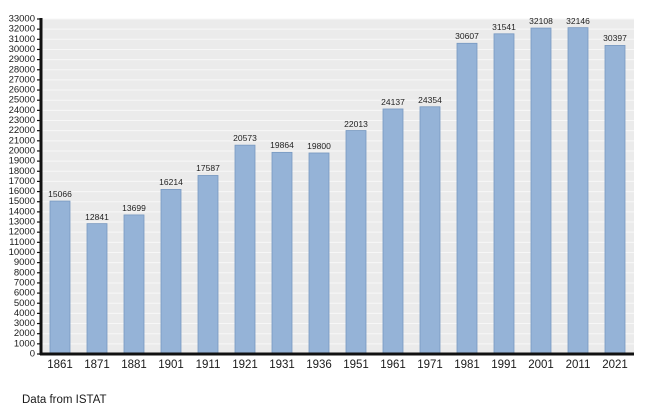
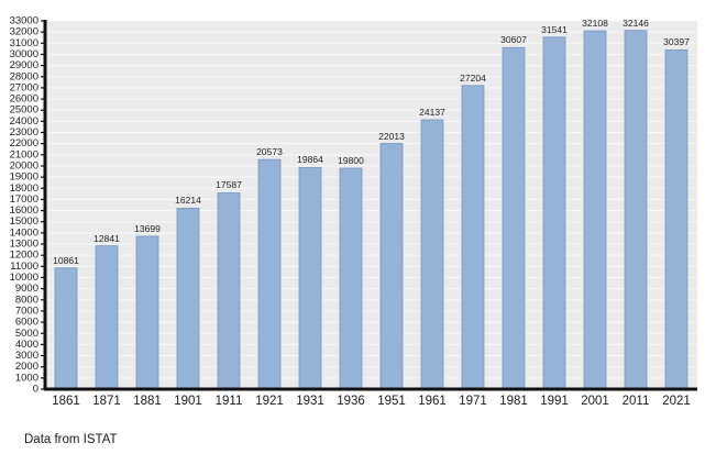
1861: 15066 -> 10861
1971: 24354 -> 27204
